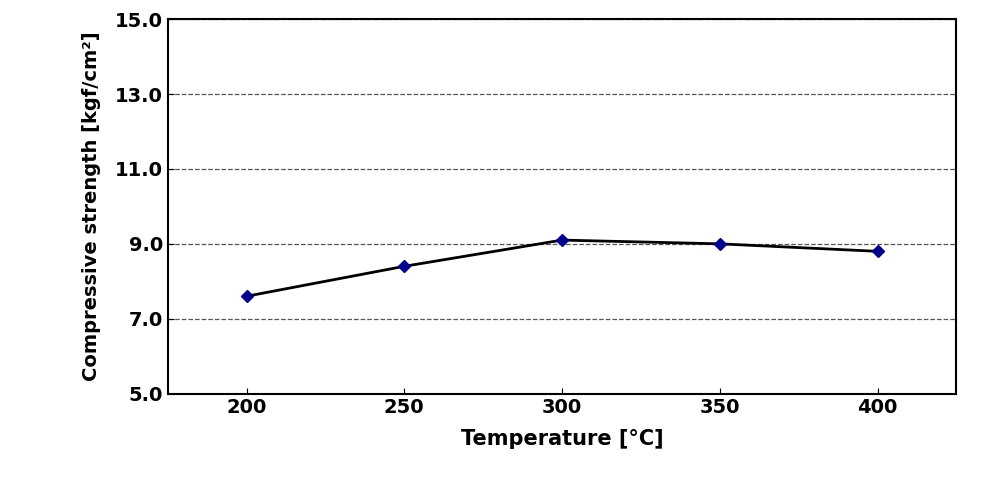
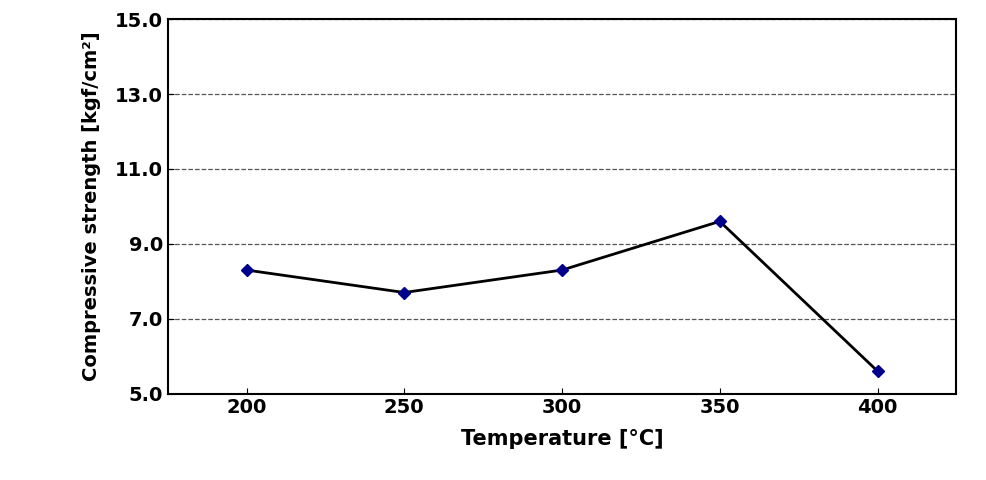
200: 7.6 -> 8.3
250: 8.4 -> 7.7
300: 9.1 -> 8.3
350: 9.0 -> 9.6
400: 8.8 -> 5.6
